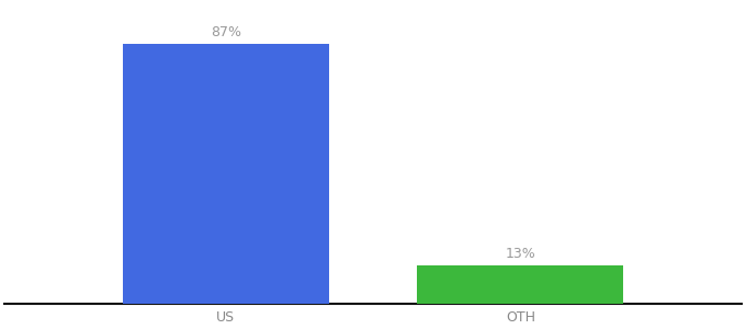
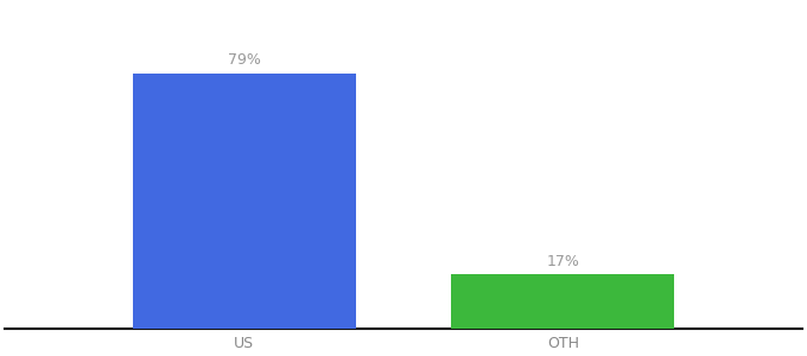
US: 87% -> 79%
OTH: 13% -> 17%
